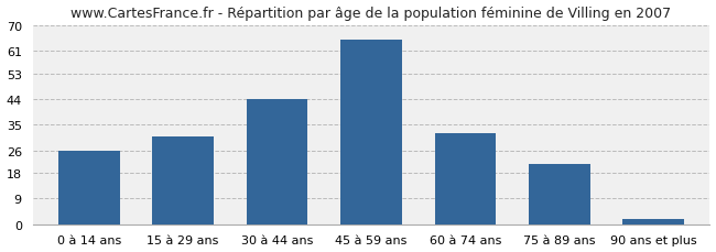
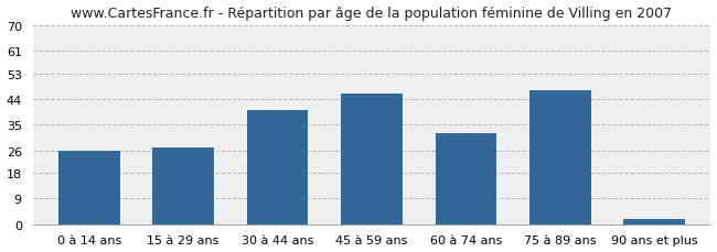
15 à 29 ans: 31 -> 27
30 à 44 ans: 44 -> 40
45 à 59 ans: 65 -> 46
75 à 89 ans: 21 -> 47
